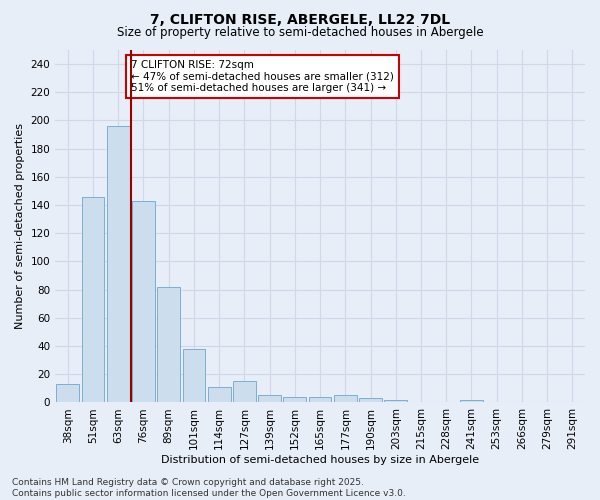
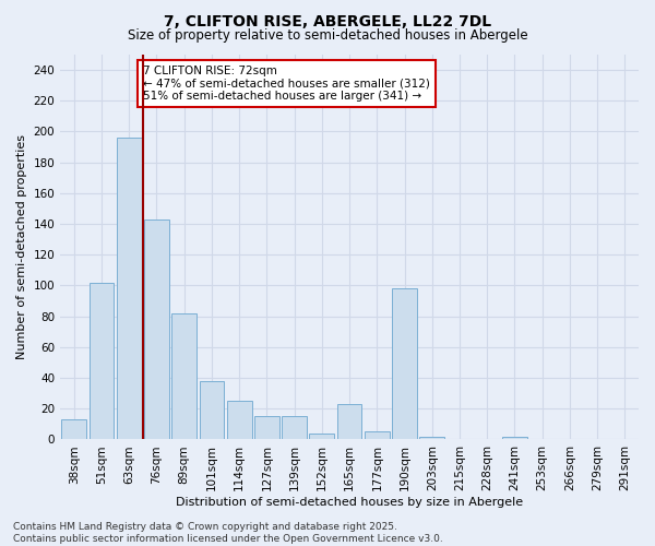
51sqm: 146 -> 102
114sqm: 11 -> 25
139sqm: 5 -> 15
165sqm: 4 -> 23
190sqm: 3 -> 98
